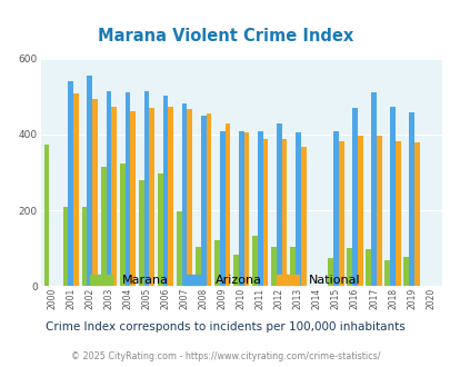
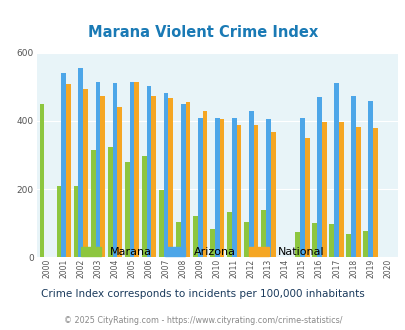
Marana/2000: 375 -> 450
National/2004: 463 -> 440
National/2005: 470 -> 515
Marana/2013: 105 -> 140
National/2015: 383 -> 350
